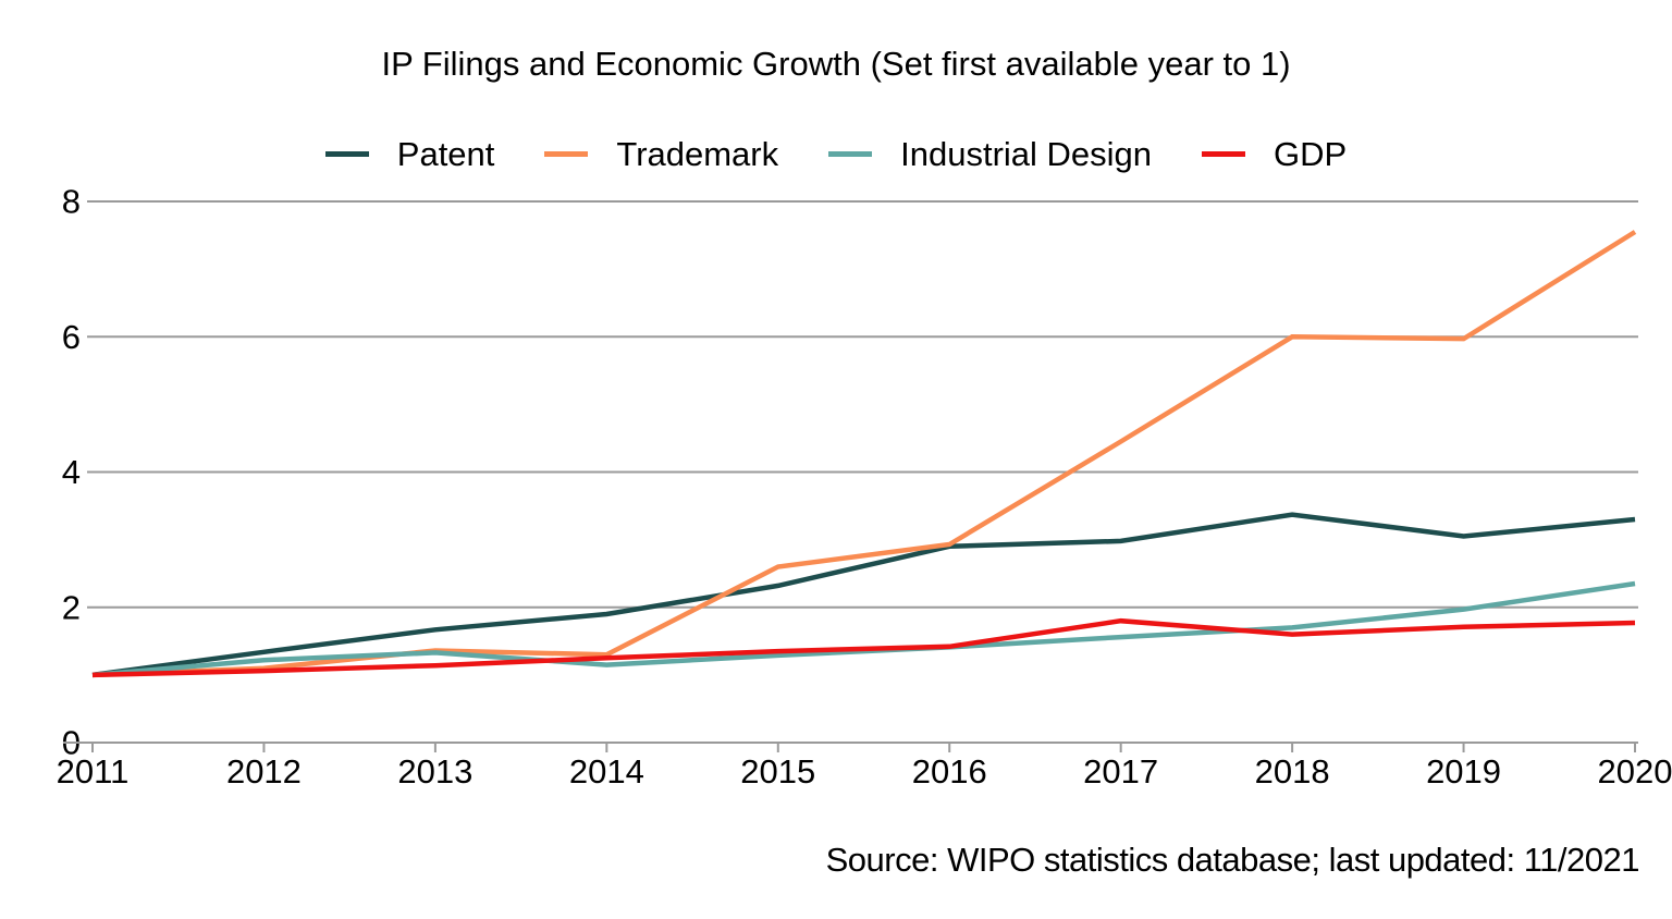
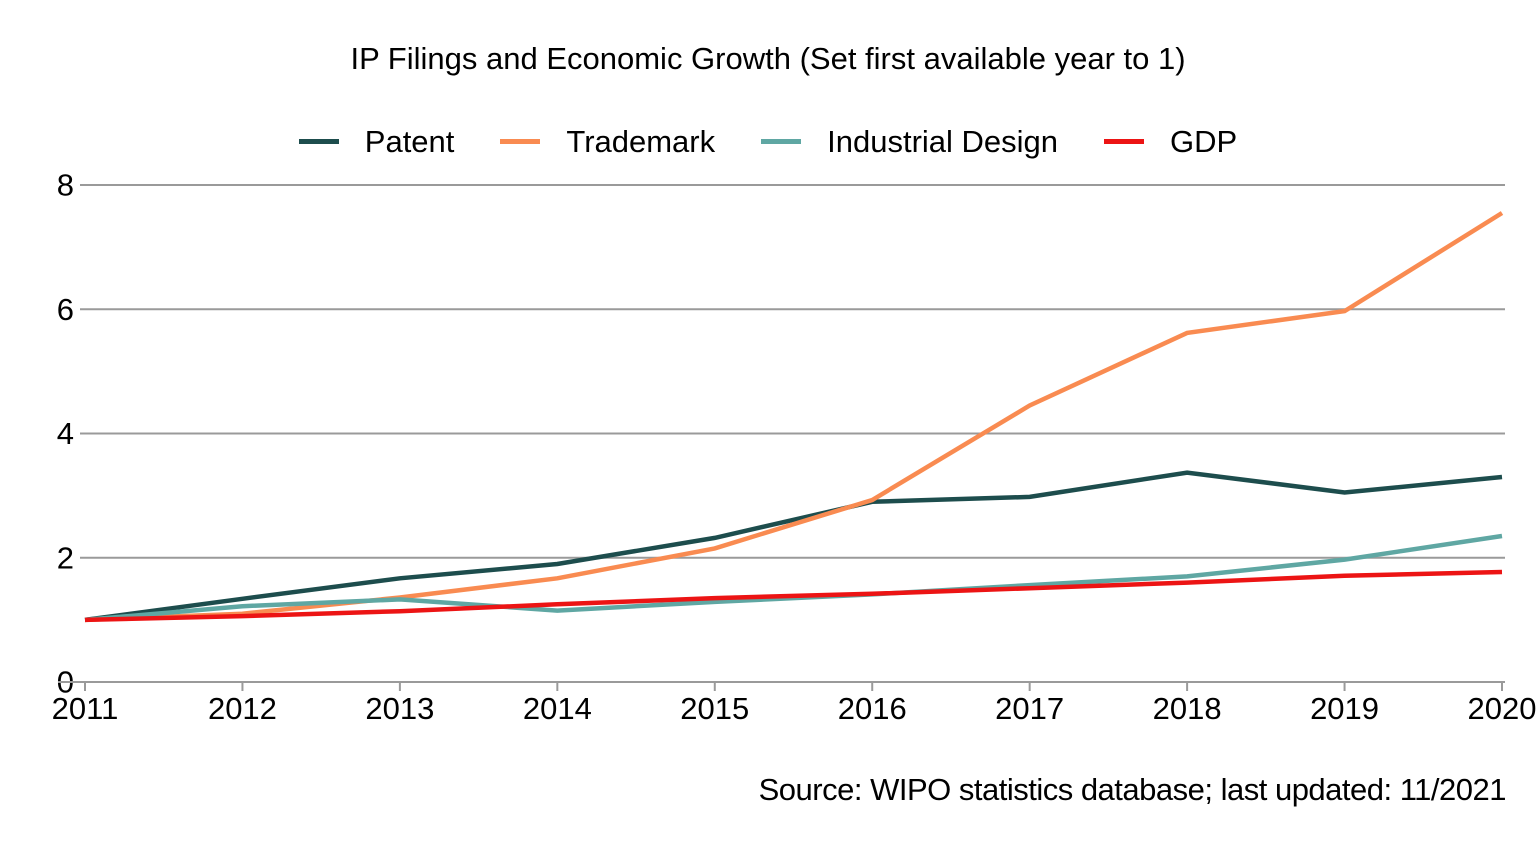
Trademark/2014: 1.3 -> 1.7
Trademark/2015: 2.6 -> 2.1
GDP/2017: 1.8 -> 1.5
Trademark/2018: 6.0 -> 5.6
